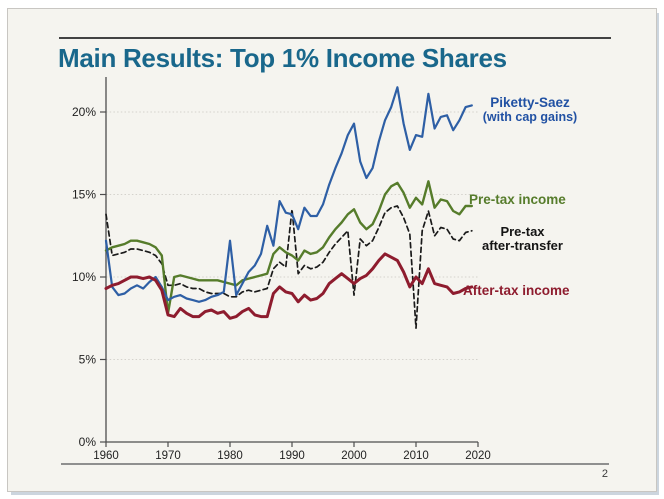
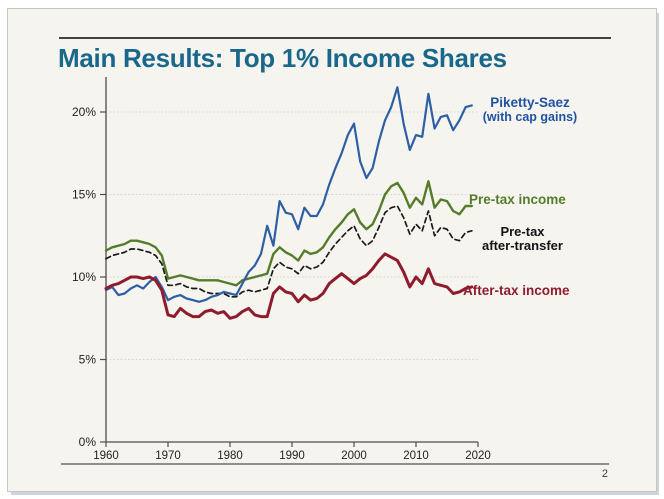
Piketty-Saez (with cap gains)/1960: 12.2% -> 9.2%
Pre-tax after-transfer/1960: 13.8% -> 11.1%
Pre-tax income/1970: 7.8% -> 9.9%
Piketty-Saez (with cap gains)/1980: 12.2% -> 9.0%
Pre-tax after-transfer/1990: 14.1% -> 10.5%
Pre-tax after-transfer/2000: 8.9% -> 13.1%
Pre-tax after-transfer/2010: 6.9% -> 13.2%
